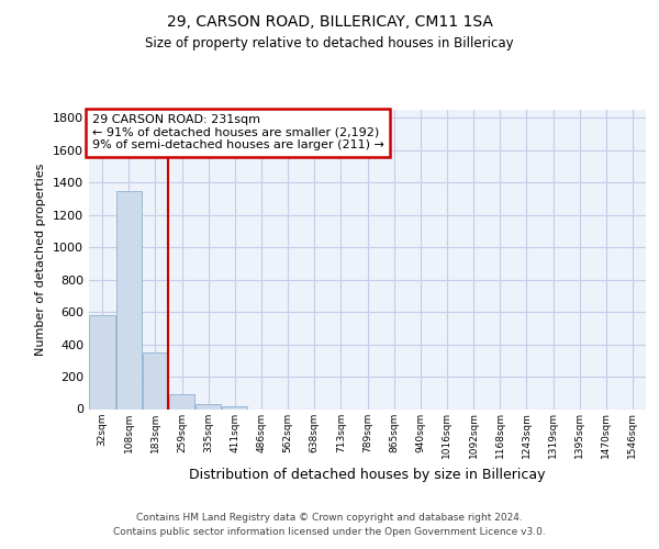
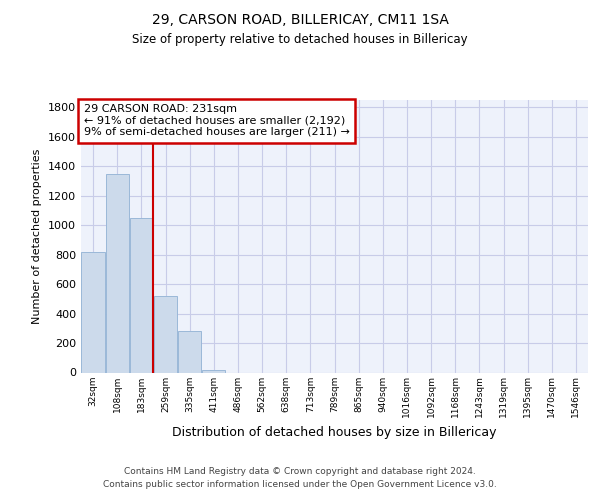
32sqm: 580 -> 820
183sqm: 350 -> 1050
259sqm: 90 -> 520
335sqm: 30 -> 280
